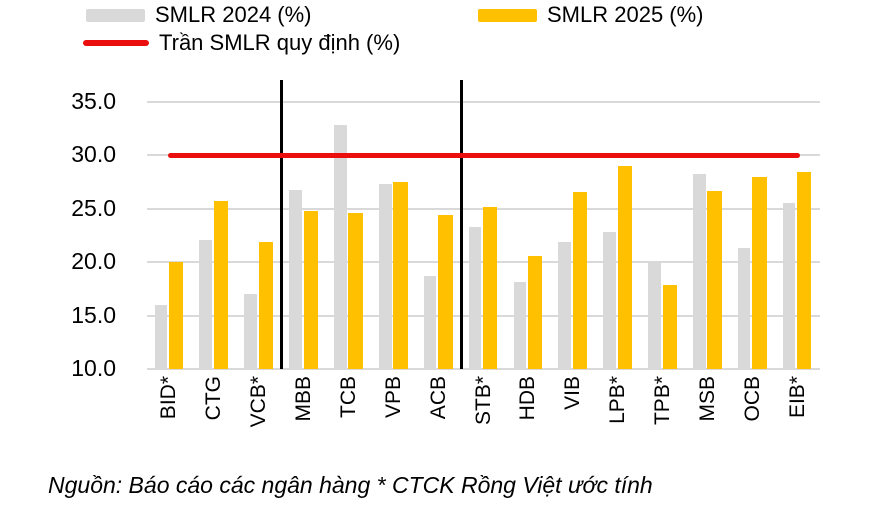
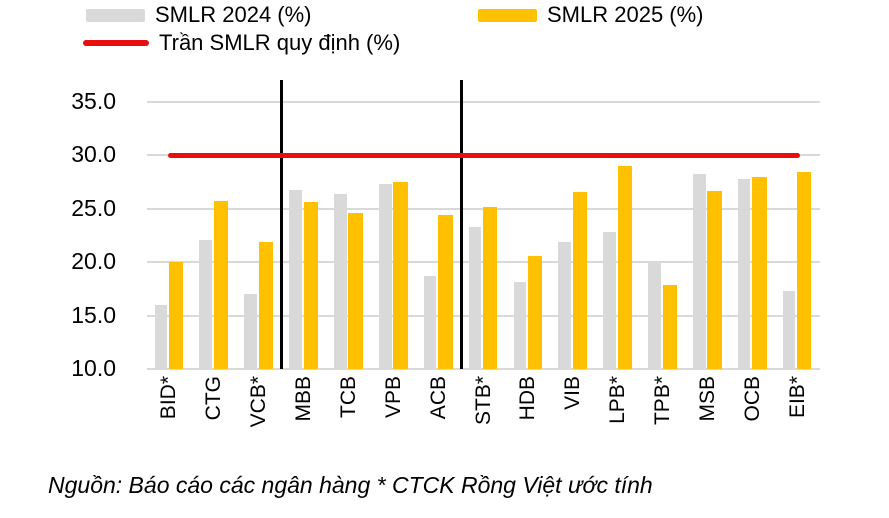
SMLR 2025 (%)/MBB: 24.8 -> 25.6
SMLR 2024 (%)/TCB: 32.8 -> 26.4
SMLR 2024 (%)/OCB: 21.3 -> 27.8
SMLR 2024 (%)/EIB*: 25.5 -> 17.3
